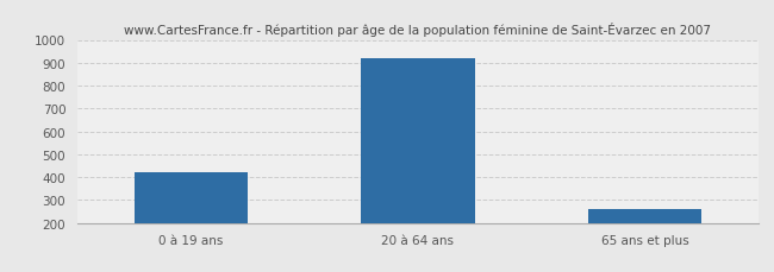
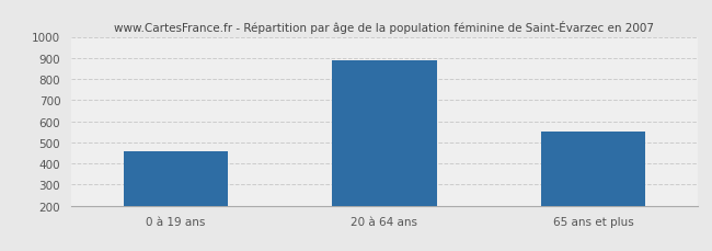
0 à 19 ans: 420 -> 460
20 à 64 ans: 920 -> 890
65 ans et plus: 260 -> 550
